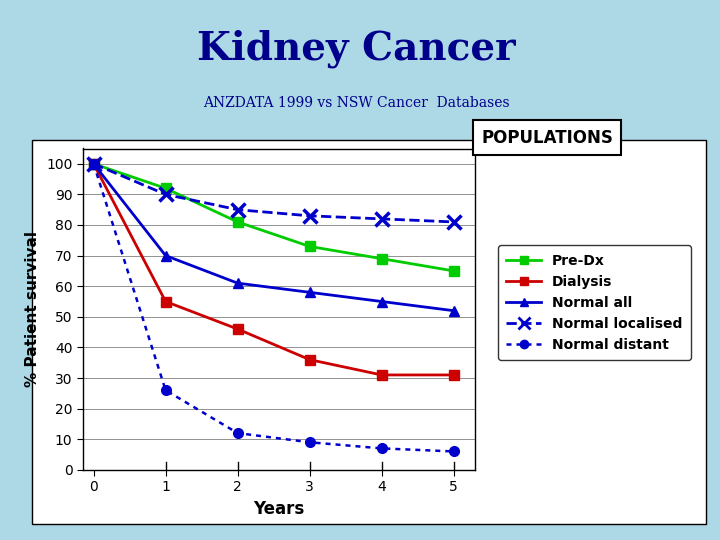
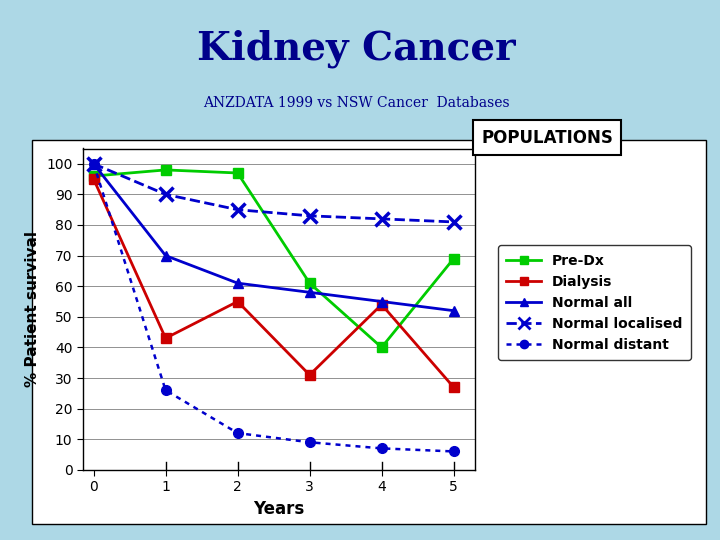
Pre-Dx/0: 100 -> 96
Dialysis/0: 100 -> 95
Pre-Dx/1: 92 -> 98
Dialysis/1: 55 -> 43
Pre-Dx/2: 81 -> 97
Dialysis/2: 46 -> 55
Pre-Dx/3: 73 -> 61
Dialysis/3: 36 -> 31
Pre-Dx/4: 69 -> 40
Dialysis/4: 31 -> 54
Pre-Dx/5: 65 -> 69
Dialysis/5: 31 -> 27
